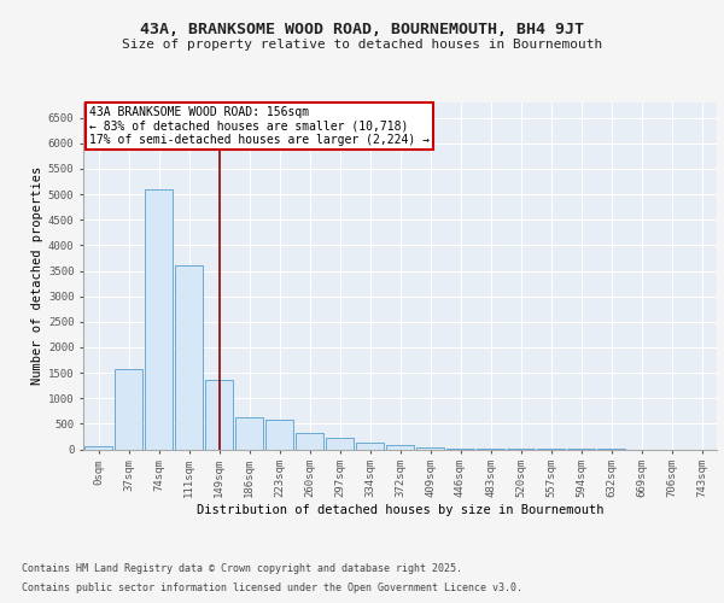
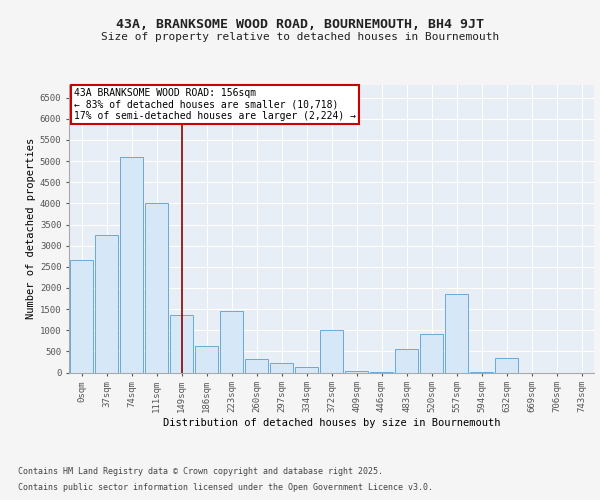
0sqm: 50 -> 2650
37sqm: 1580 -> 3250
111sqm: 3600 -> 4000
223sqm: 580 -> 1450
372sqm: 80 -> 1000
483sqm: 10 -> 550
520sqm: 0 -> 900
557sqm: 0 -> 1850
632sqm: 0 -> 350
